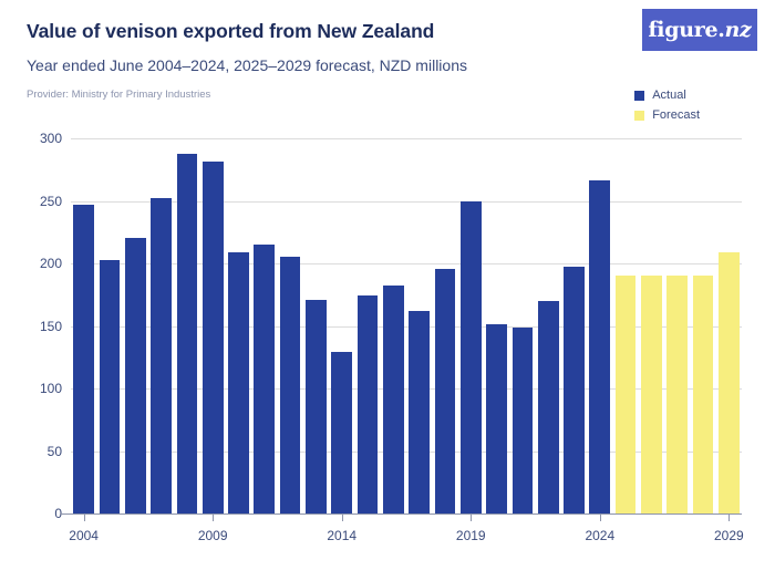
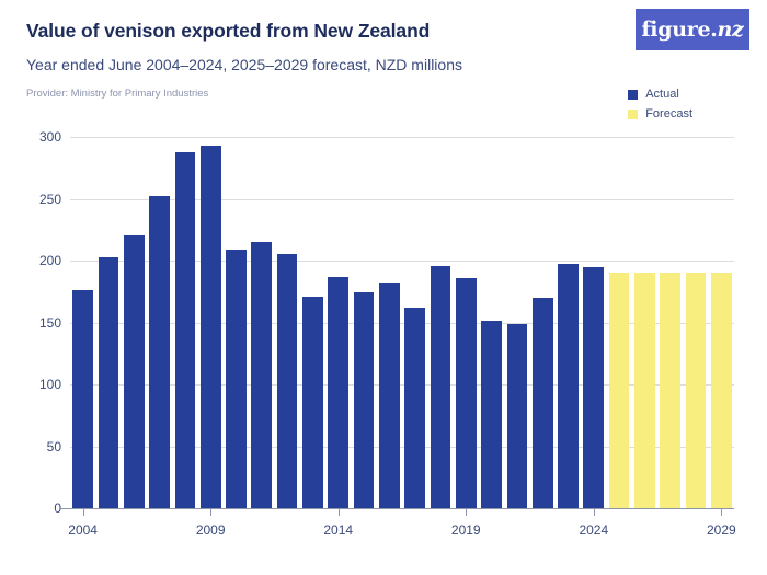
2004: 247 -> 176
2009: 281 -> 293
2014: 129 -> 187
2019: 250 -> 186
2024: 266 -> 195
2029: 209 -> 190
